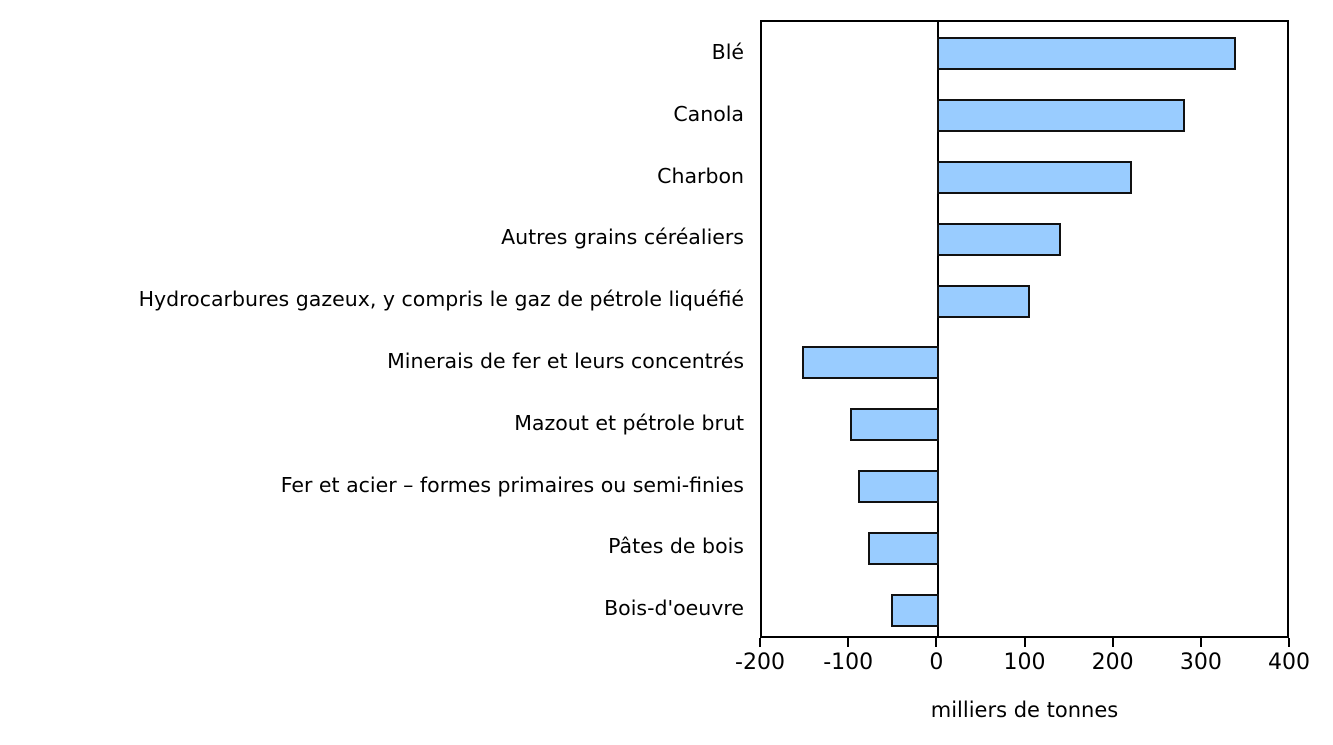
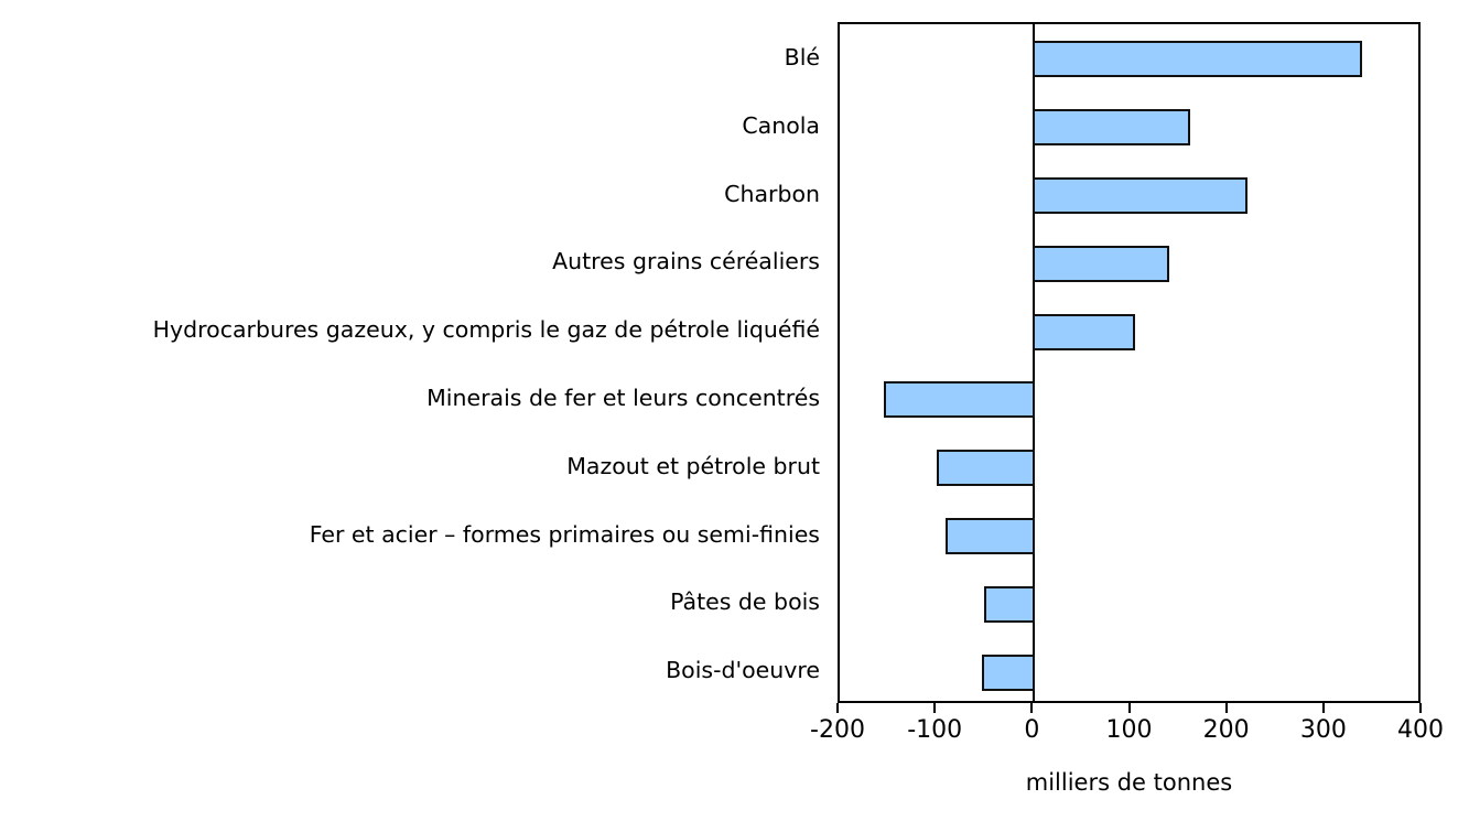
Canola: 280 -> 160
Pâtes de bois: -80 -> -50
